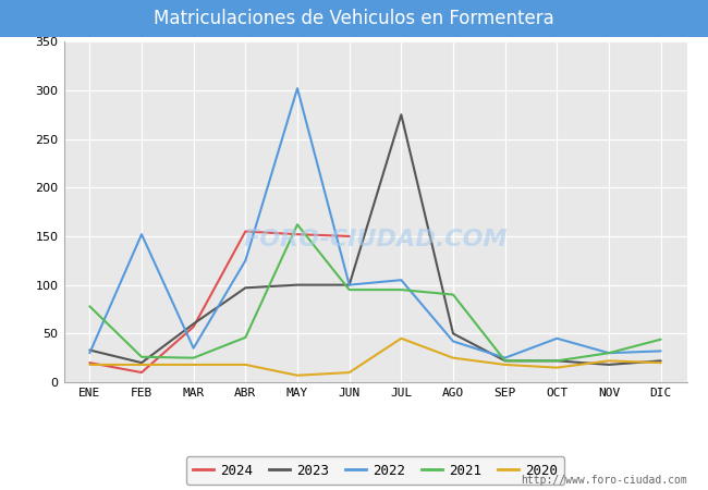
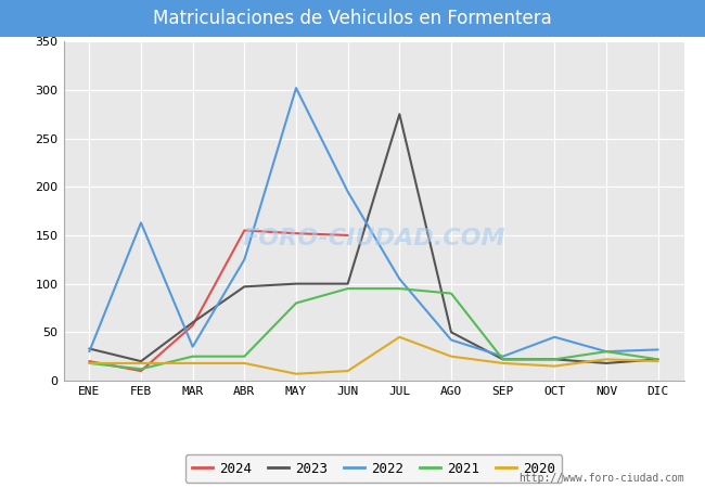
2021/ENE: 78 -> 18
2022/FEB: 152 -> 163
2021/FEB: 26 -> 12
2021/ABR: 46 -> 25
2021/MAY: 162 -> 80
2022/JUN: 100 -> 195
2021/DIC: 44 -> 22
